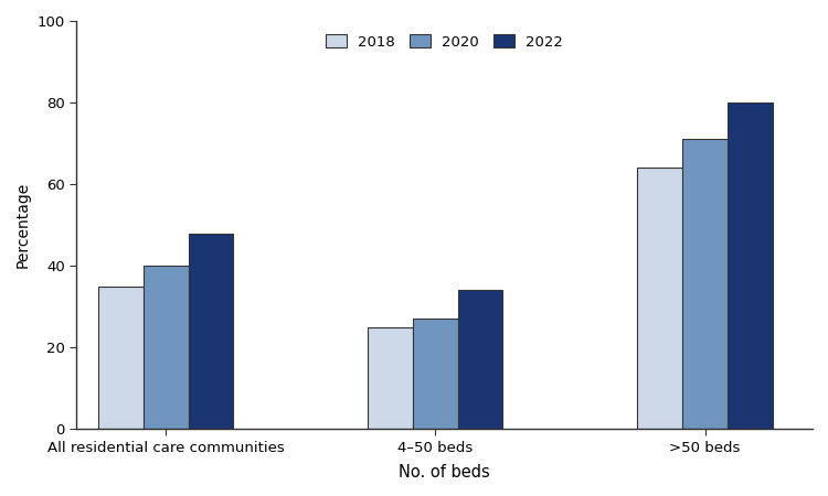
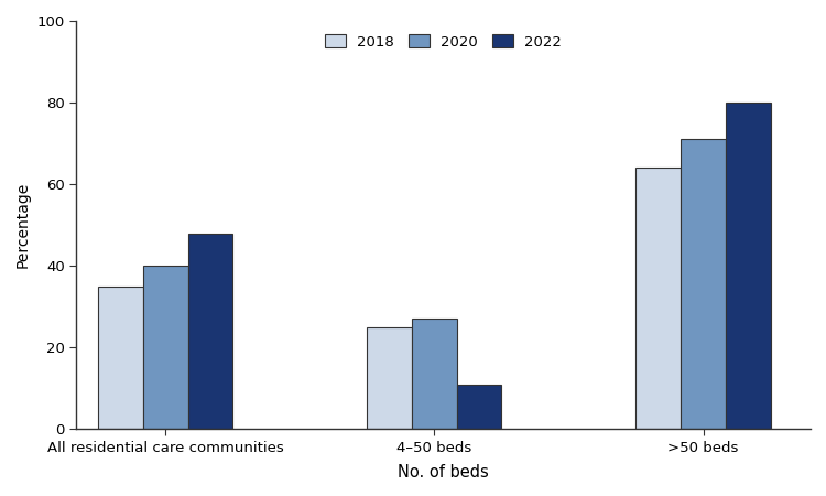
2022/4–50 beds: 34 -> 11
